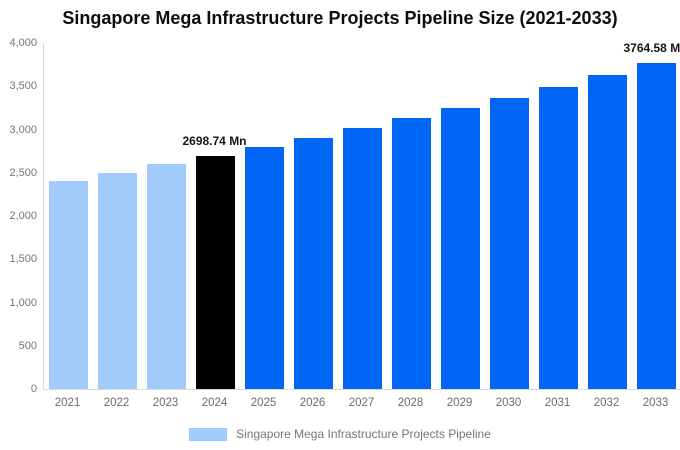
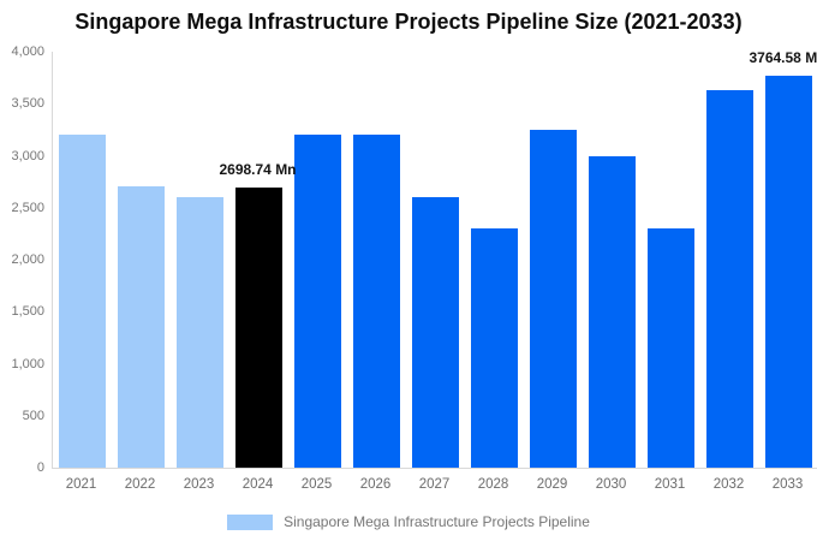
2021: 2400 -> 3200
2022: 2500 -> 2700
2025: 2800 -> 3200
2026: 2900 -> 3200
2027: 3000 -> 2600
2028: 3100 -> 2300
2030: 3400 -> 3000
2031: 3500 -> 2300
